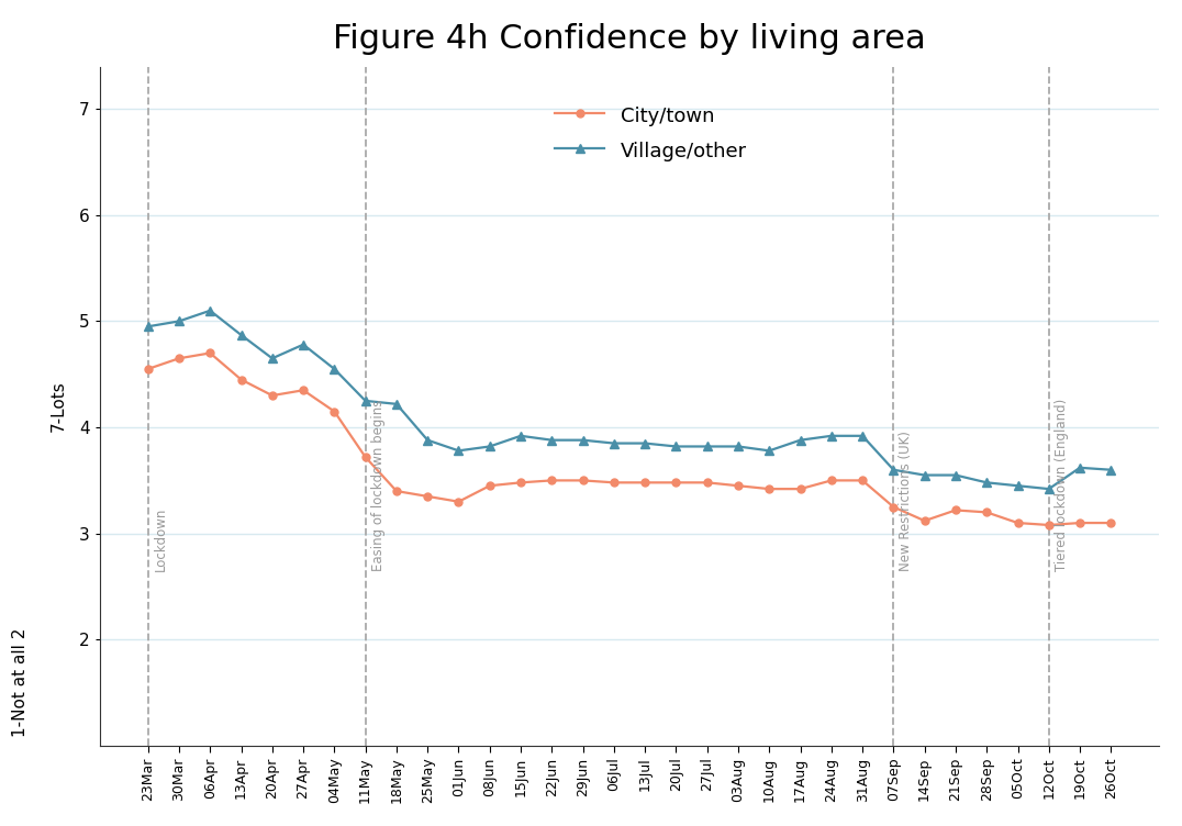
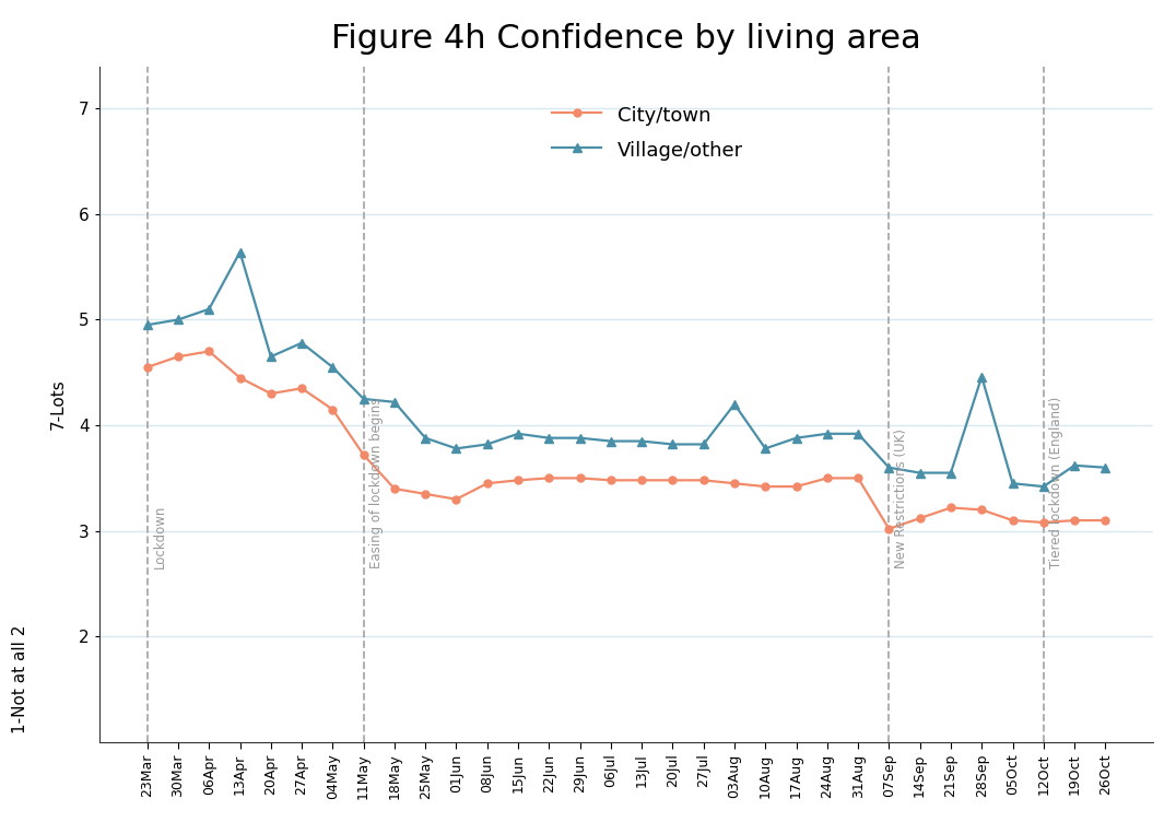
Village/other/13Apr: 4.87 -> 5.64
Village/other/03Aug: 3.82 -> 4.20
City/town/07Sep: 3.25 -> 3.02
Village/other/28Sep: 3.48 -> 4.46
